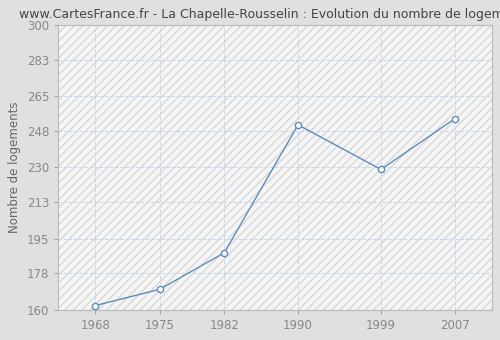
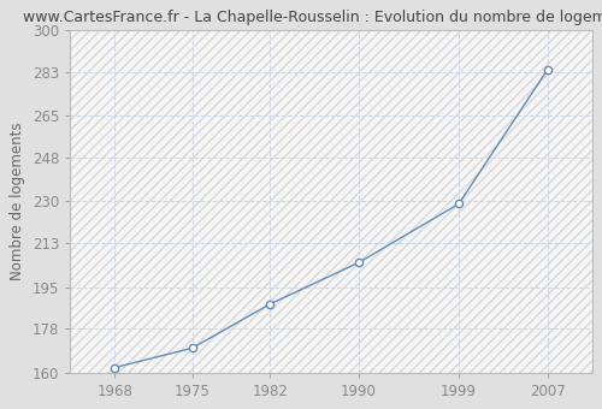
1990: 251 -> 205
2007: 254 -> 284
